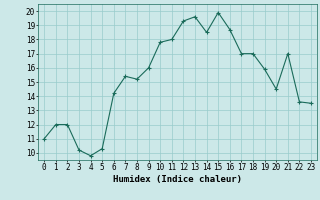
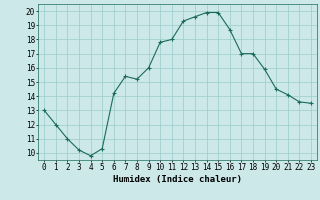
0: 11.0 -> 13.0
2: 12.0 -> 11.0
14: 18.5 -> 19.9
21: 17.0 -> 14.1
